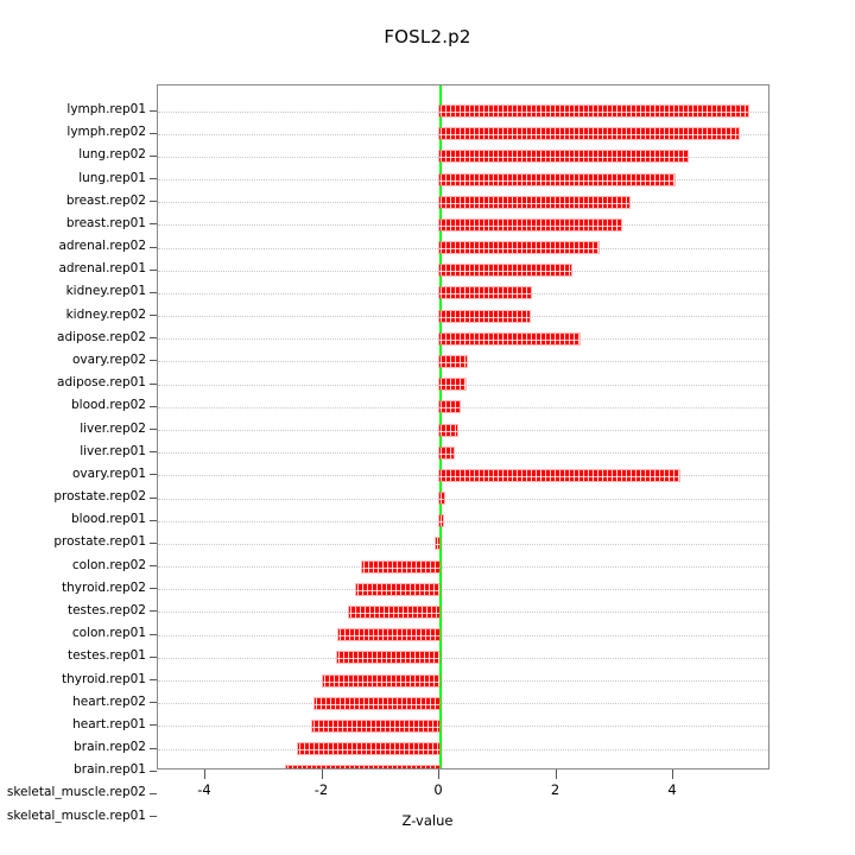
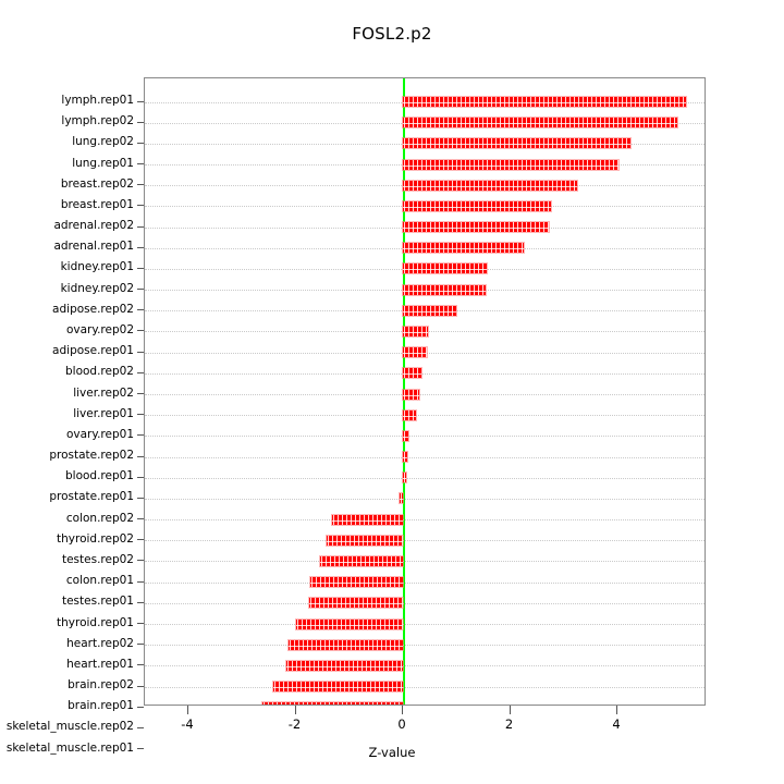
breast.rep01: 3.1 -> 2.8
adipose.rep02: 2.4 -> 1.0
ovary.rep01: 4.1 -> 0.1
